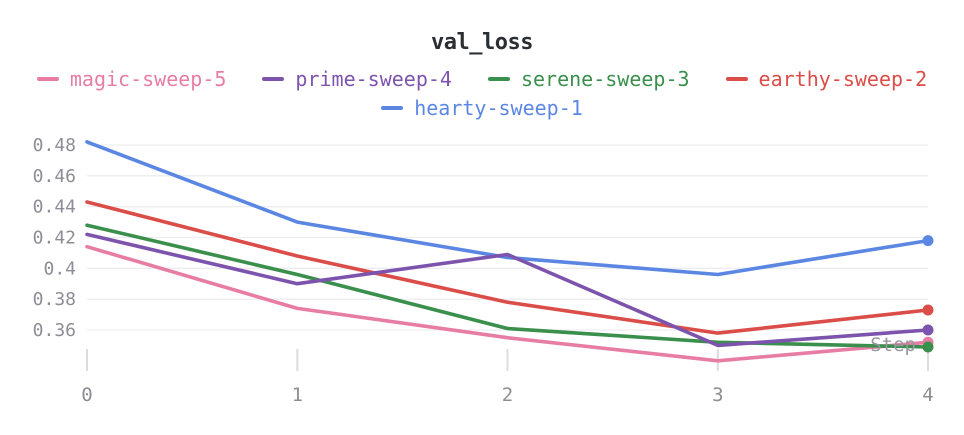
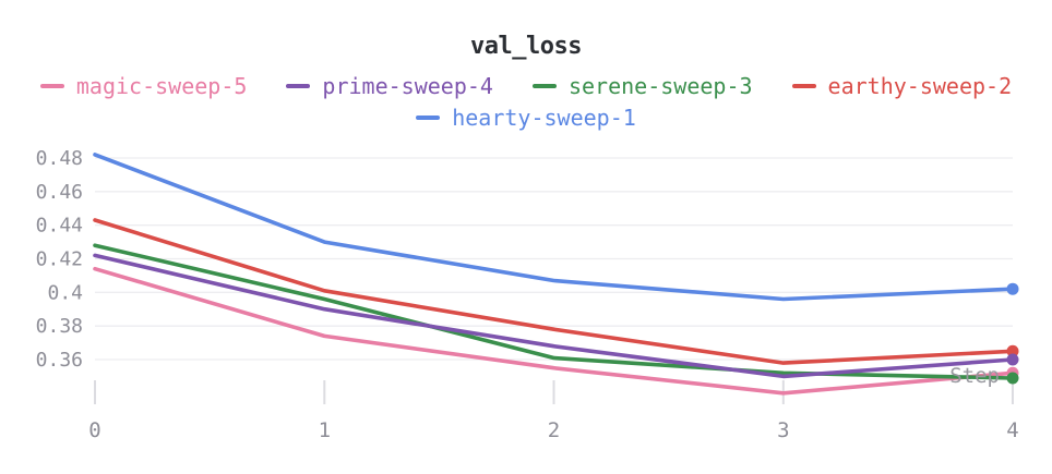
earthy-sweep-2/1: 0.408 -> 0.401
prime-sweep-4/2: 0.409 -> 0.368
earthy-sweep-2/4: 0.373 -> 0.365
hearty-sweep-1/4: 0.418 -> 0.402
